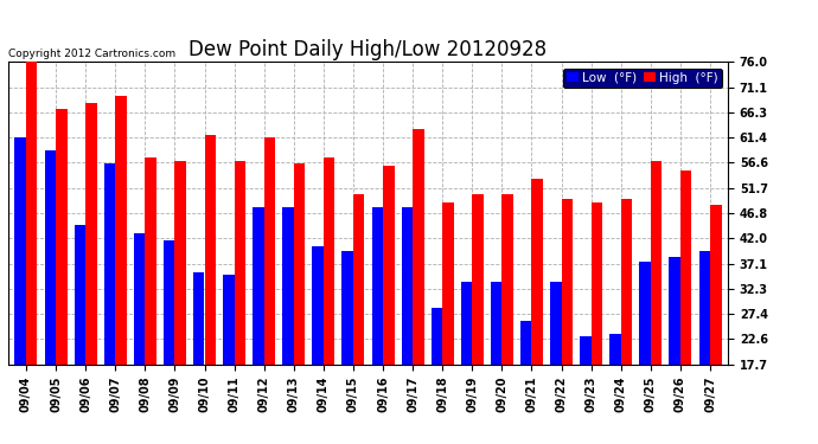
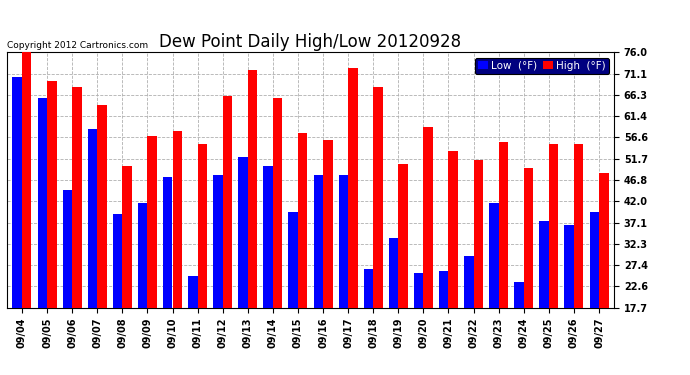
Low (°F)/09/04: 61.5 -> 70.5
Low (°F)/09/05: 59.0 -> 65.5
High (°F)/09/05: 67.0 -> 69.5
Low (°F)/09/07: 56.5 -> 58.5
High (°F)/09/07: 69.5 -> 64.0
Low (°F)/09/08: 43.0 -> 39.0
High (°F)/09/08: 57.5 -> 50.0
Low (°F)/09/10: 35.5 -> 47.5
High (°F)/09/10: 62.0 -> 58.0
Low (°F)/09/11: 35.0 -> 25.0
High (°F)/09/11: 57.0 -> 55.0
High (°F)/09/12: 61.5 -> 66.0
Low (°F)/09/13: 48.0 -> 52.0
High (°F)/09/13: 56.5 -> 72.0
Low (°F)/09/14: 40.5 -> 50.0
High (°F)/09/14: 57.5 -> 65.5
High (°F)/09/15: 50.5 -> 57.5
High (°F)/09/17: 63.0 -> 72.5
Low (°F)/09/18: 28.5 -> 26.5
High (°F)/09/18: 49.0 -> 68.0
Low (°F)/09/20: 33.5 -> 25.5
High (°F)/09/20: 50.5 -> 59.0
Low (°F)/09/22: 33.5 -> 29.5
High (°F)/09/22: 49.5 -> 51.5
Low (°F)/09/23: 23.0 -> 41.5
High (°F)/09/23: 49.0 -> 55.5
High (°F)/09/25: 57.0 -> 55.0
Low (°F)/09/26: 38.5 -> 36.5
